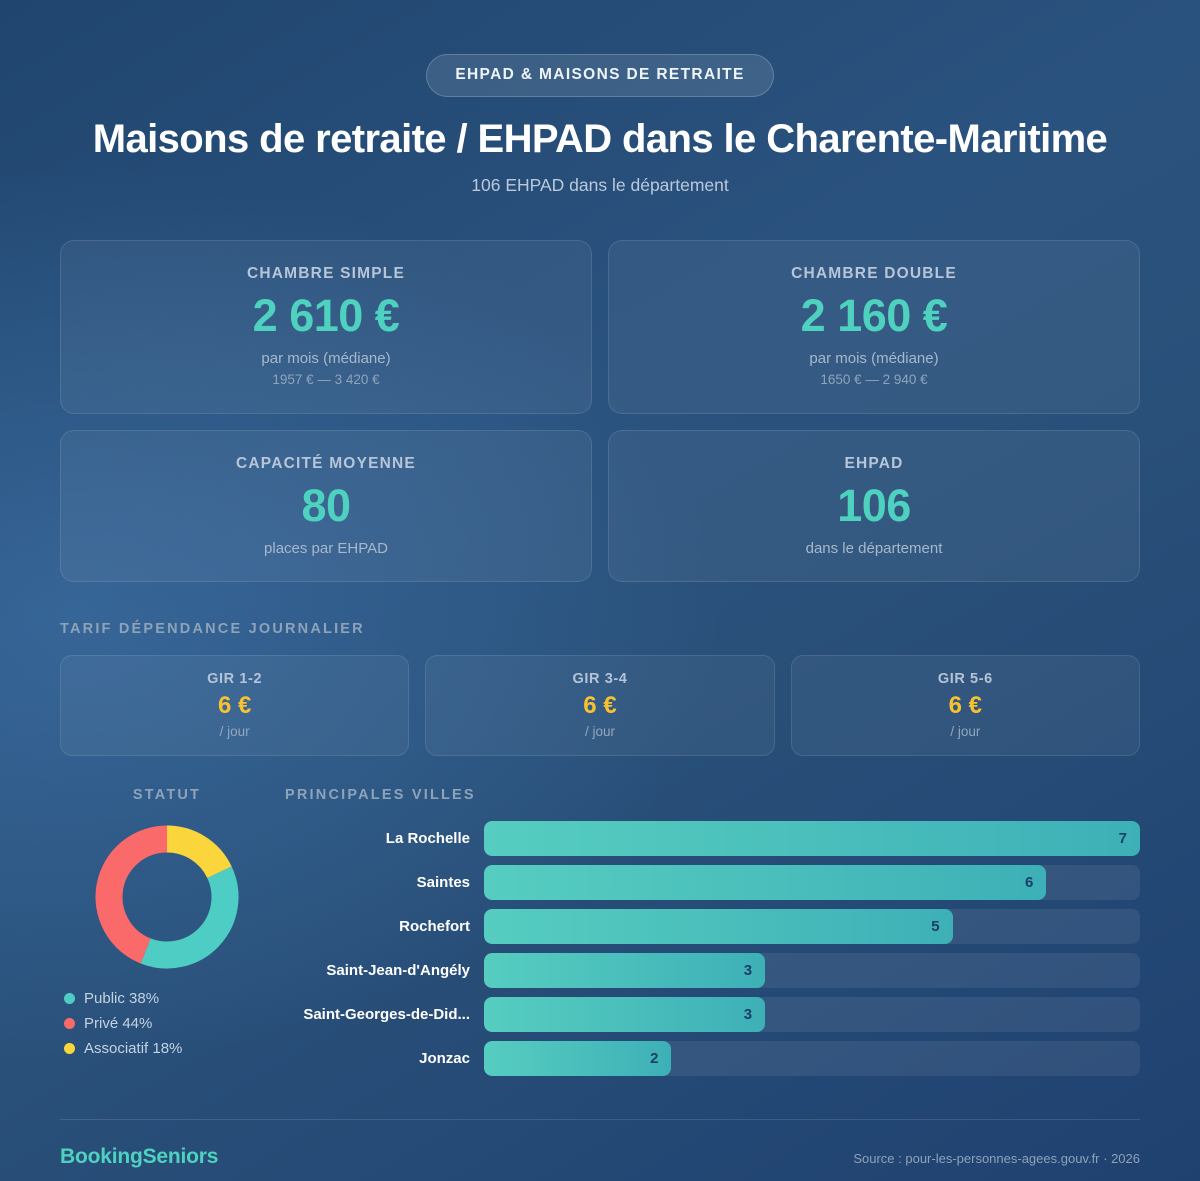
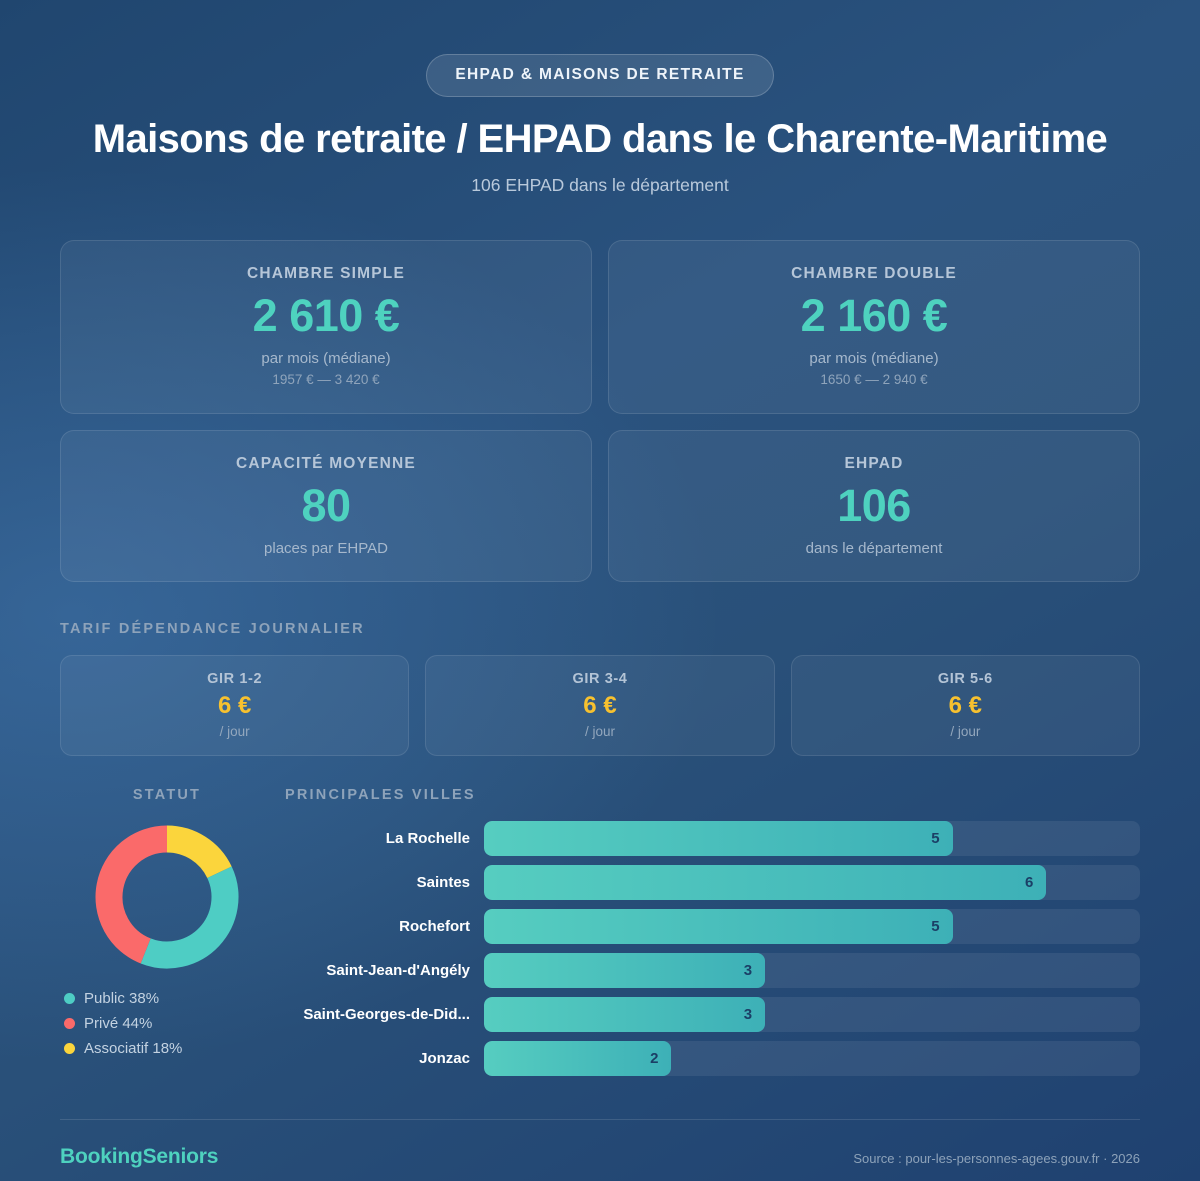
PRINCIPALES VILLES/La Rochelle: 7 -> 5
